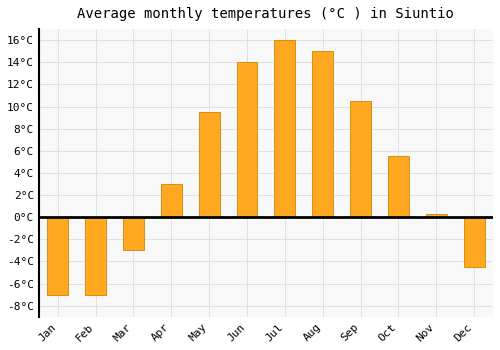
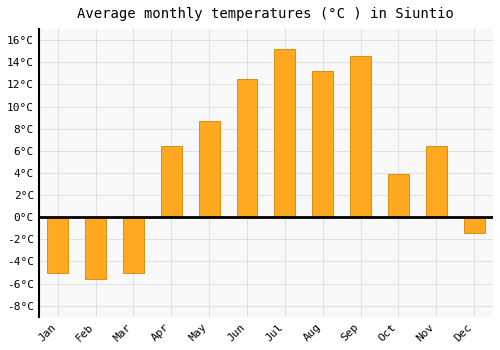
Jan: -7.0°C -> -5.0°C
Feb: -7.0°C -> -5.6°C
Mar: -3.0°C -> -5.0°C
Apr: 3.0°C -> 6.4°C
May: 9.5°C -> 8.7°C
Jun: 14.0°C -> 12.5°C
Jul: 16.0°C -> 15.2°C
Aug: 15.0°C -> 13.2°C
Sep: 10.5°C -> 14.6°C
Oct: 5.5°C -> 3.9°C
Nov: 0.3°C -> 6.4°C
Dec: -4.5°C -> -1.4°C
